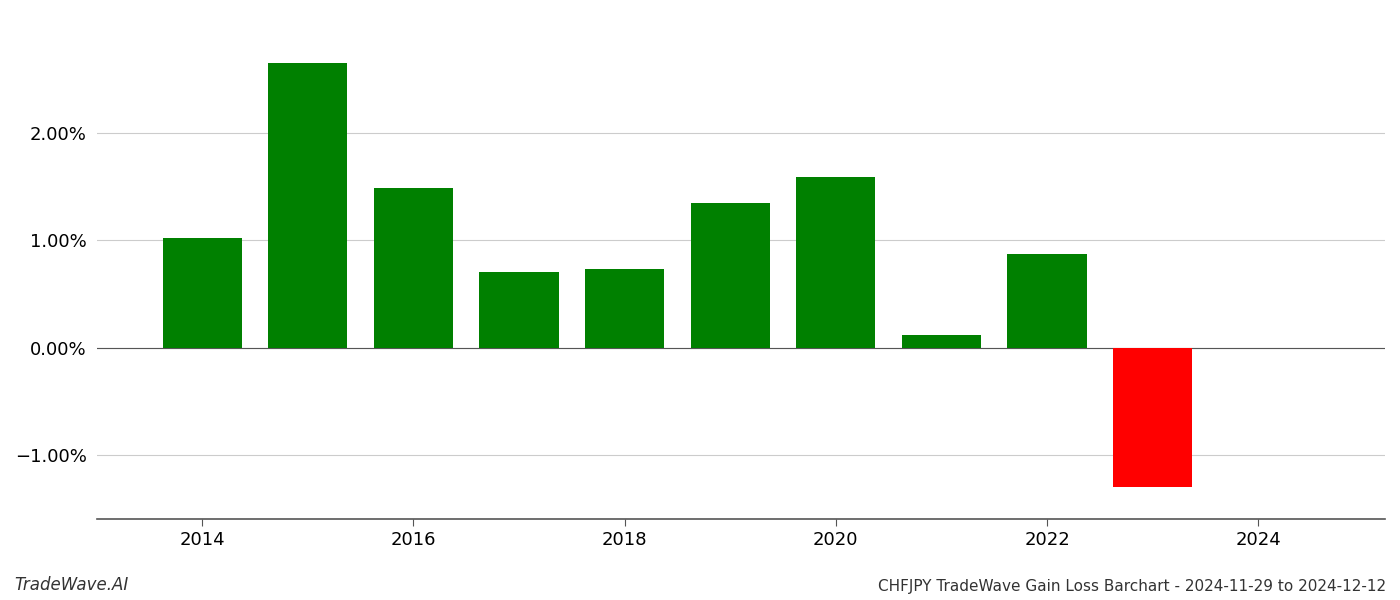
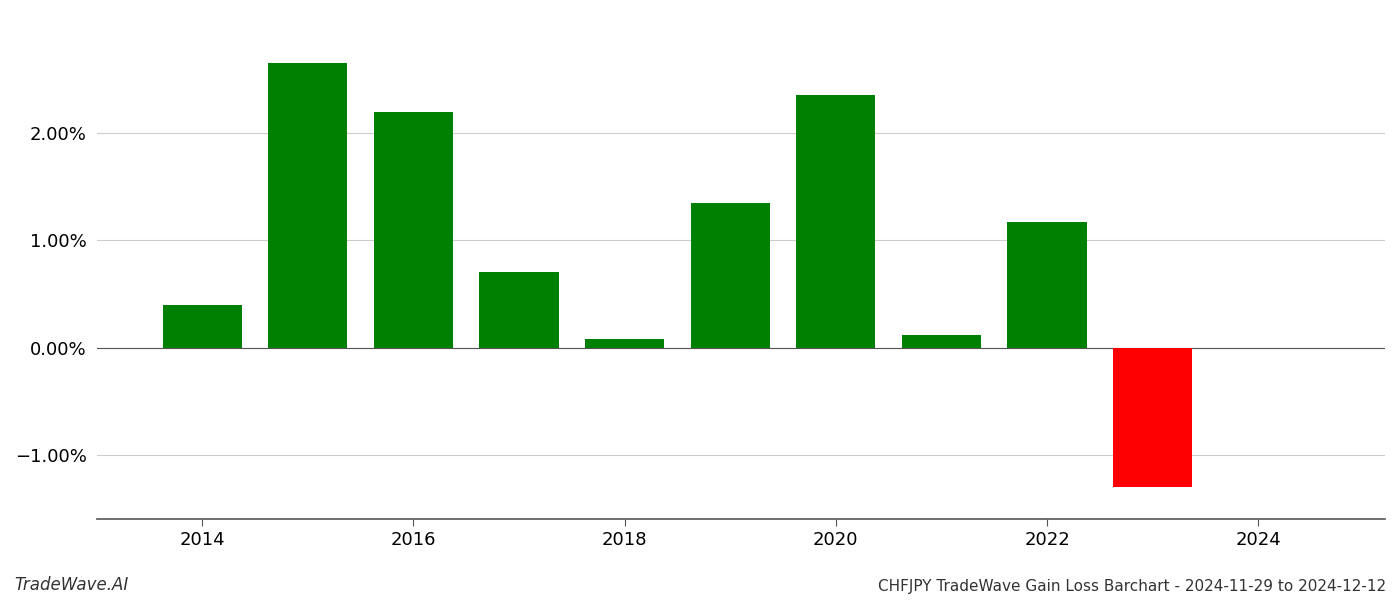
2014: 1.02% -> 0.40%
2016: 1.49% -> 2.20%
2018: 0.73% -> 0.08%
2020: 1.59% -> 2.35%
2022: 0.87% -> 1.17%
